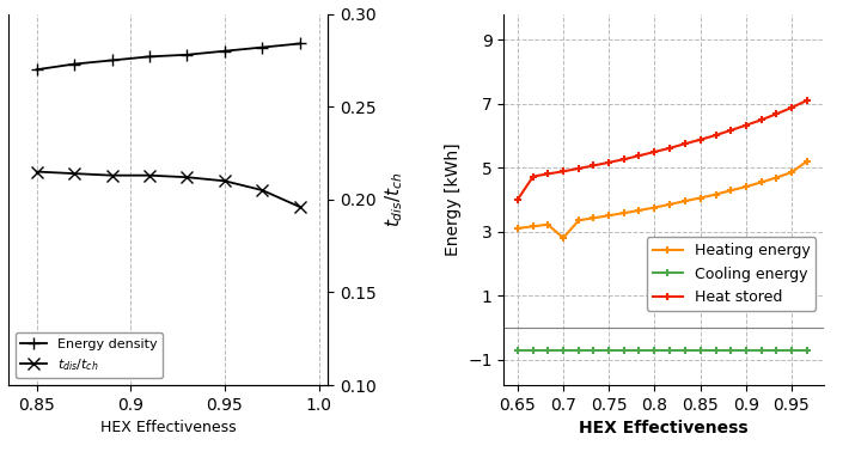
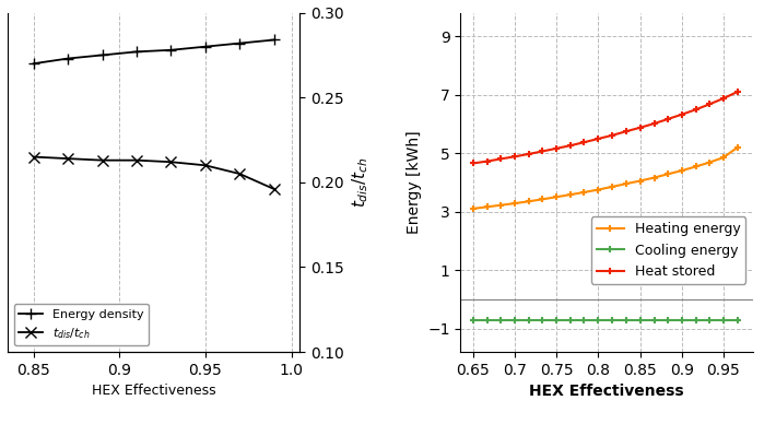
Heat stored/0.65: 4.00 -> 4.65
Heating energy/0.7: 2.80 -> 3.28
